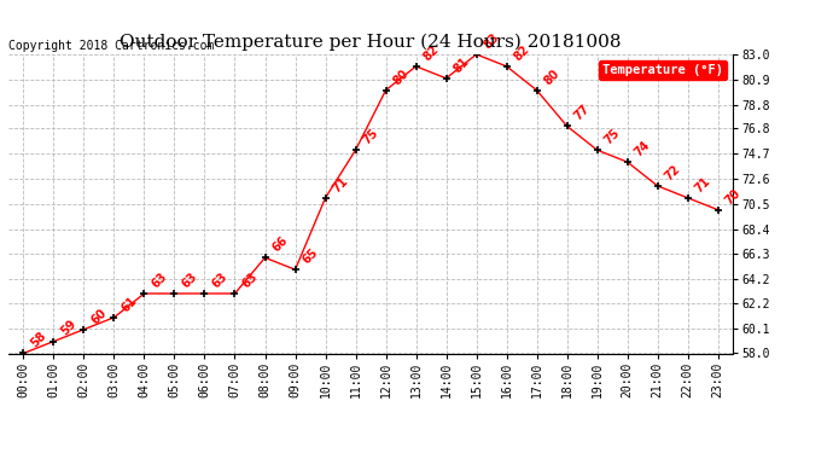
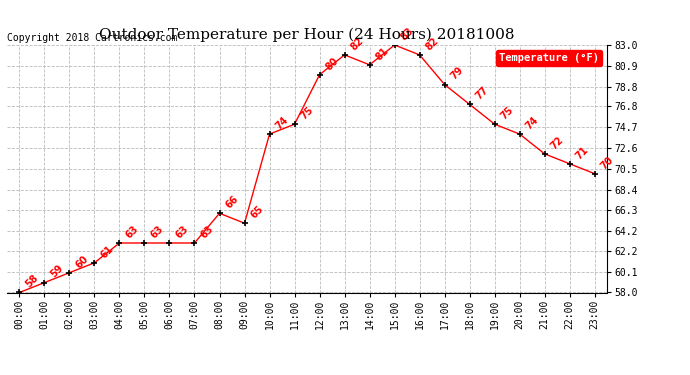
10:00: 71 -> 74
17:00: 80 -> 79
